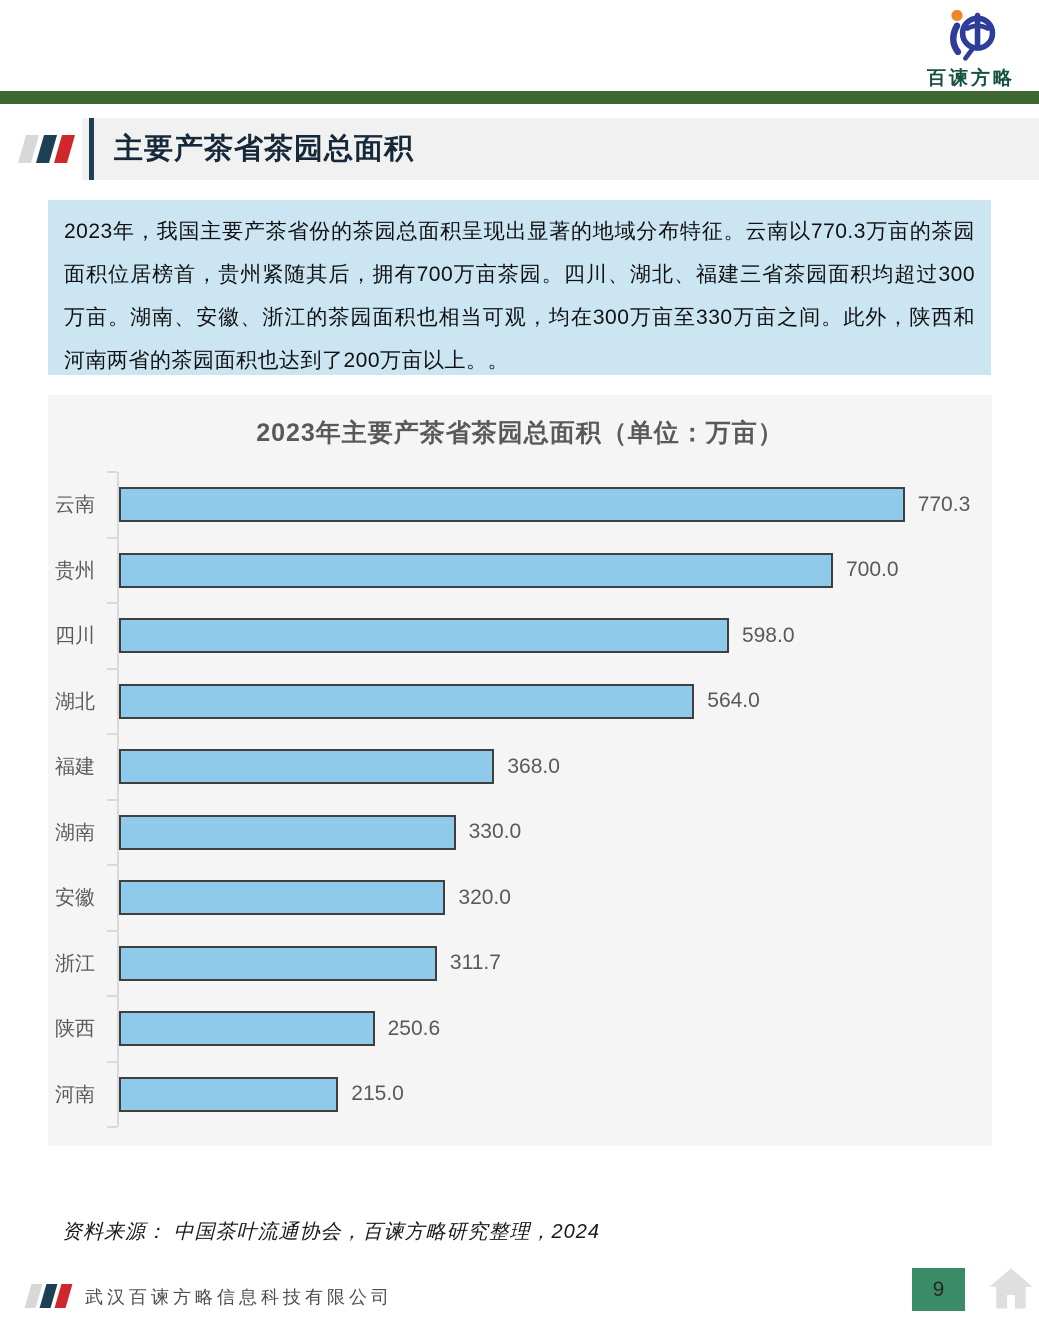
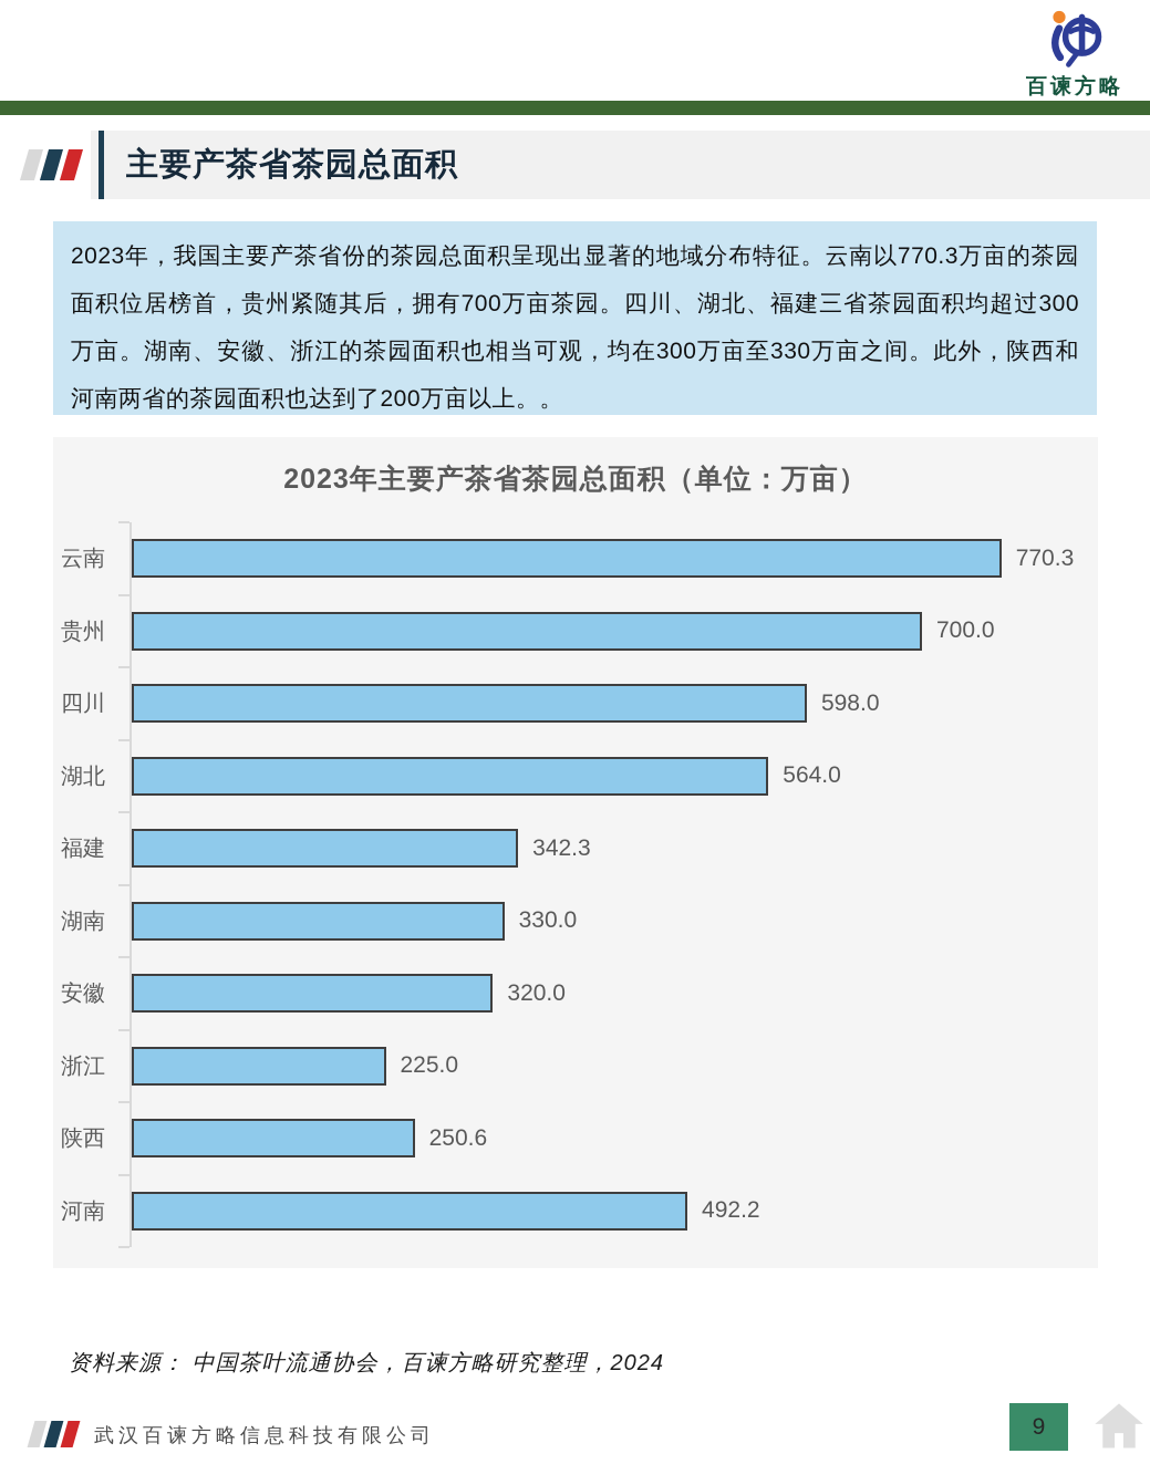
福建: 368.0 -> 342.3
浙江: 311.7 -> 225.0
河南: 215.0 -> 492.2
